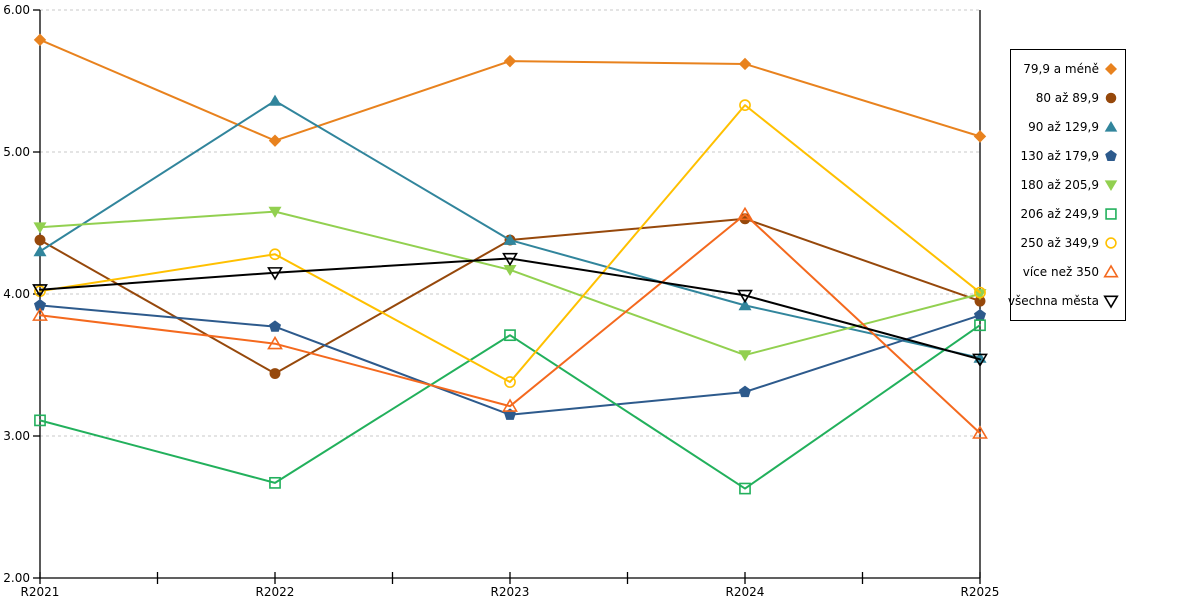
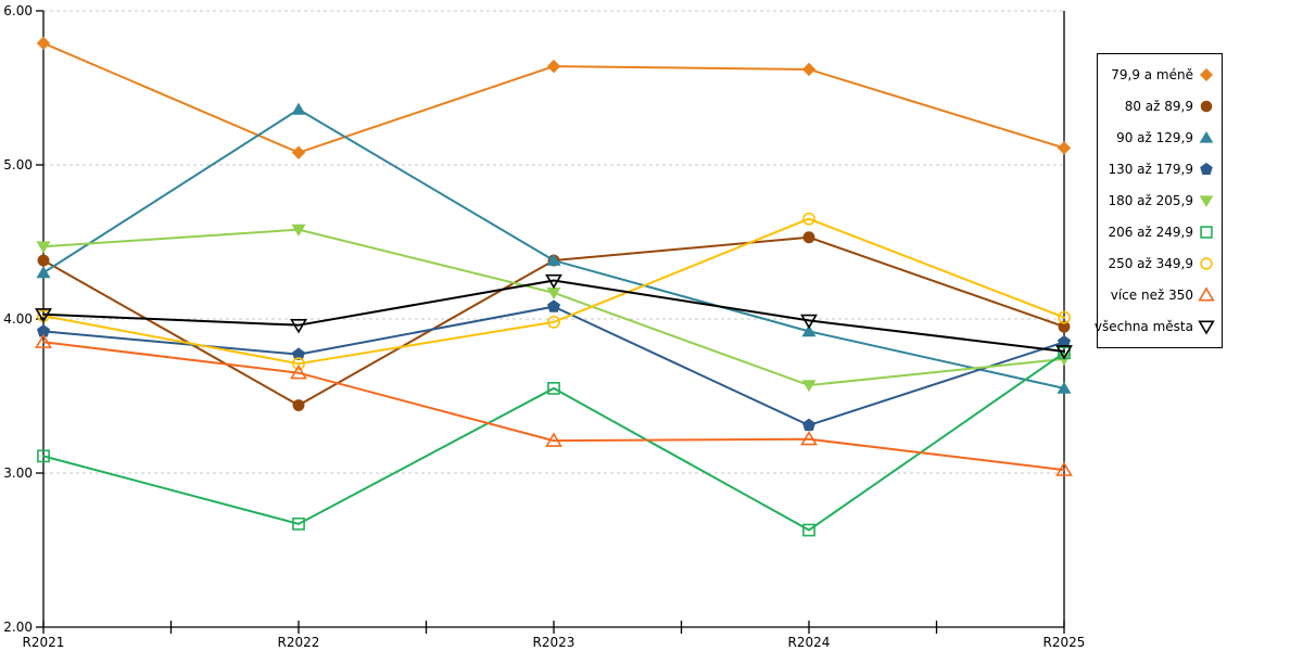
250 až 349,9/R2022: 4.28 -> 3.71
všechna města/R2022: 4.15 -> 3.96
130 až 179,9/R2023: 3.15 -> 4.08
206 až 249,9/R2023: 3.71 -> 3.55
250 až 349,9/R2023: 3.38 -> 3.98
250 až 349,9/R2024: 5.33 -> 4.65
více než 350/R2024: 4.56 -> 3.22
180 až 205,9/R2025: 4.00 -> 3.74
všechna města/R2025: 3.54 -> 3.79
